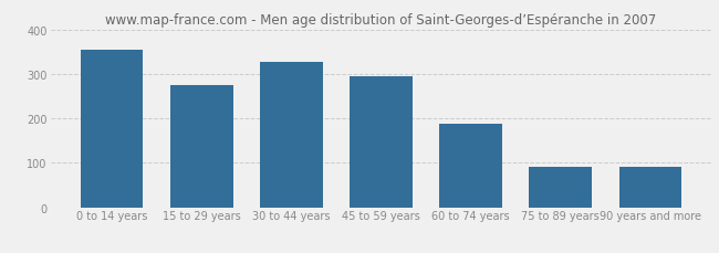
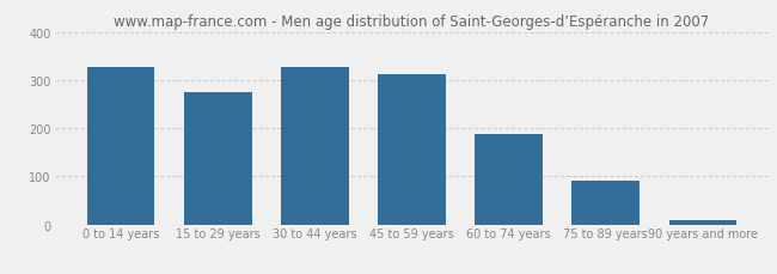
0 to 14 years: 355 -> 328
45 to 59 years: 295 -> 312
90 years and more: 90 -> 8
